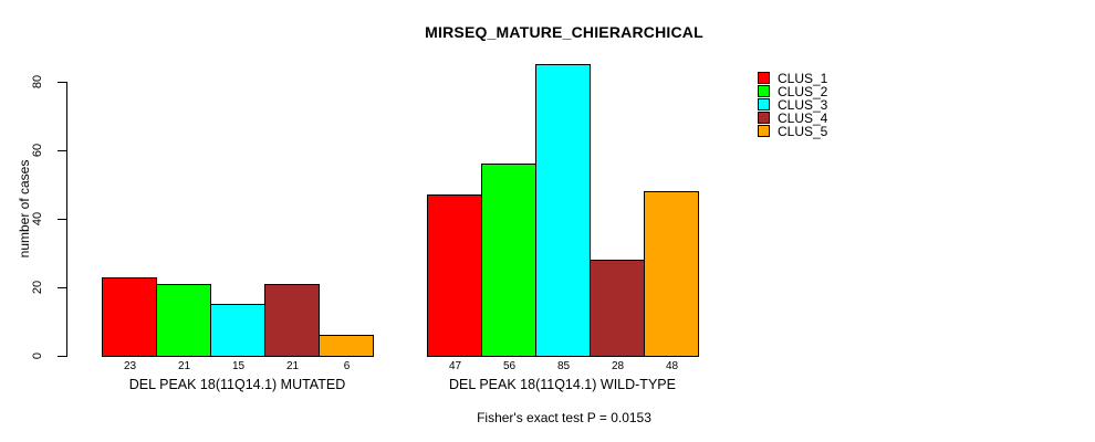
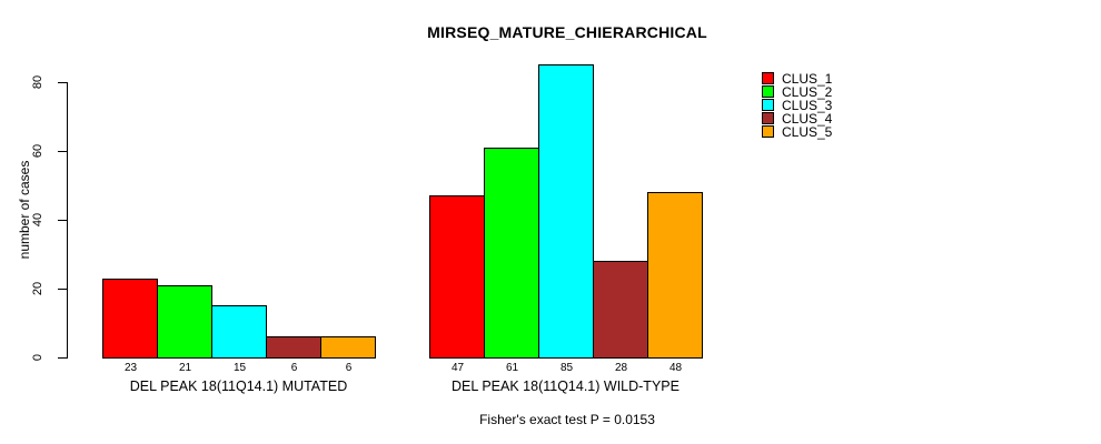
CLUS_4/DEL PEAK 18(11Q14.1) MUTATED: 21 -> 6
CLUS_2/DEL PEAK 18(11Q14.1) WILD-TYPE: 56 -> 61
